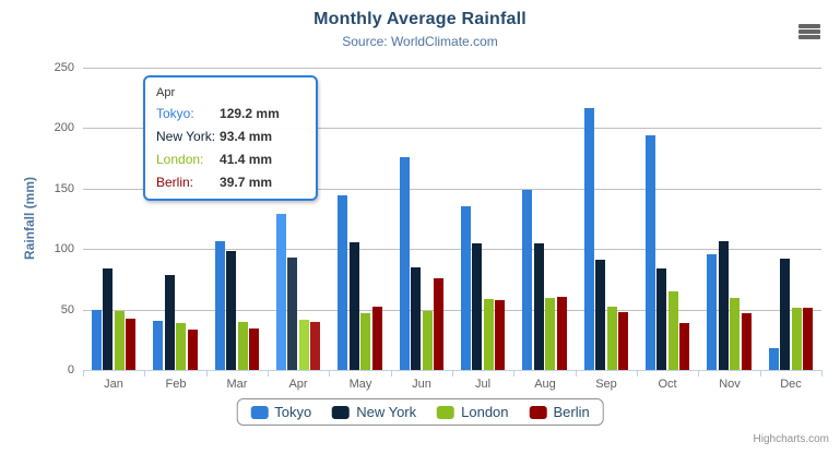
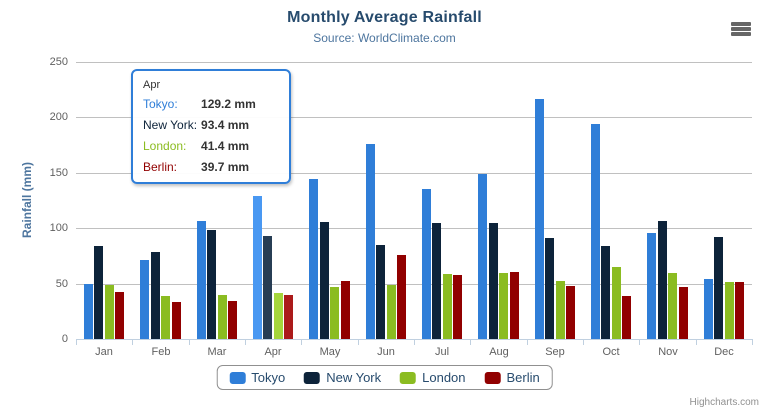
Tokyo/Feb: 41 -> 72
Tokyo/Dec: 18 -> 54
